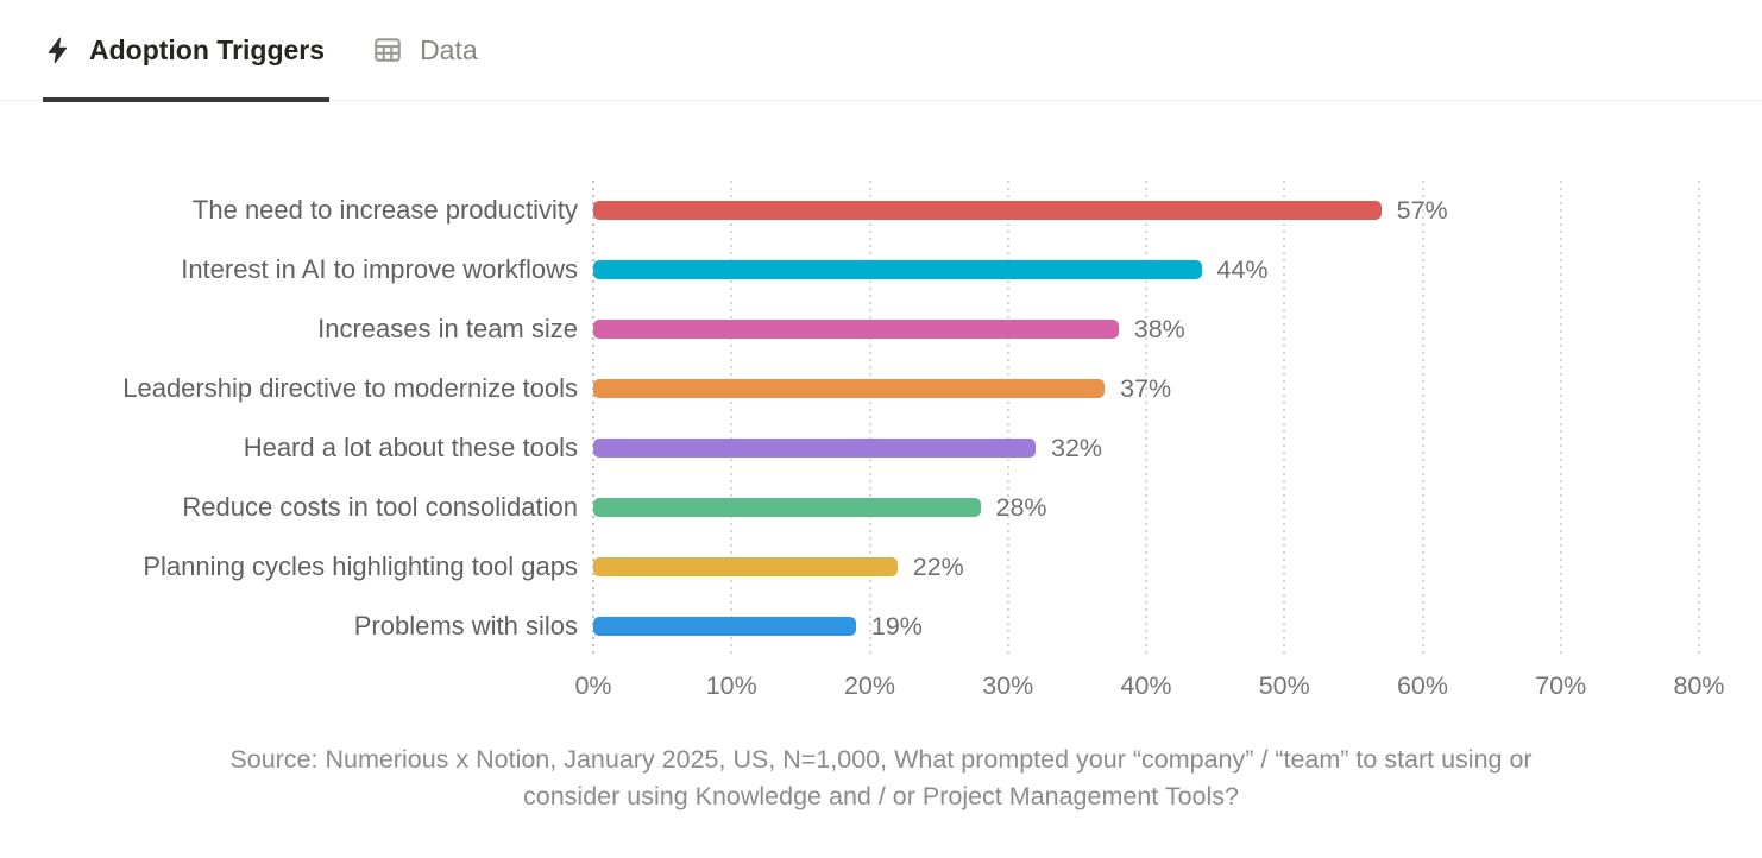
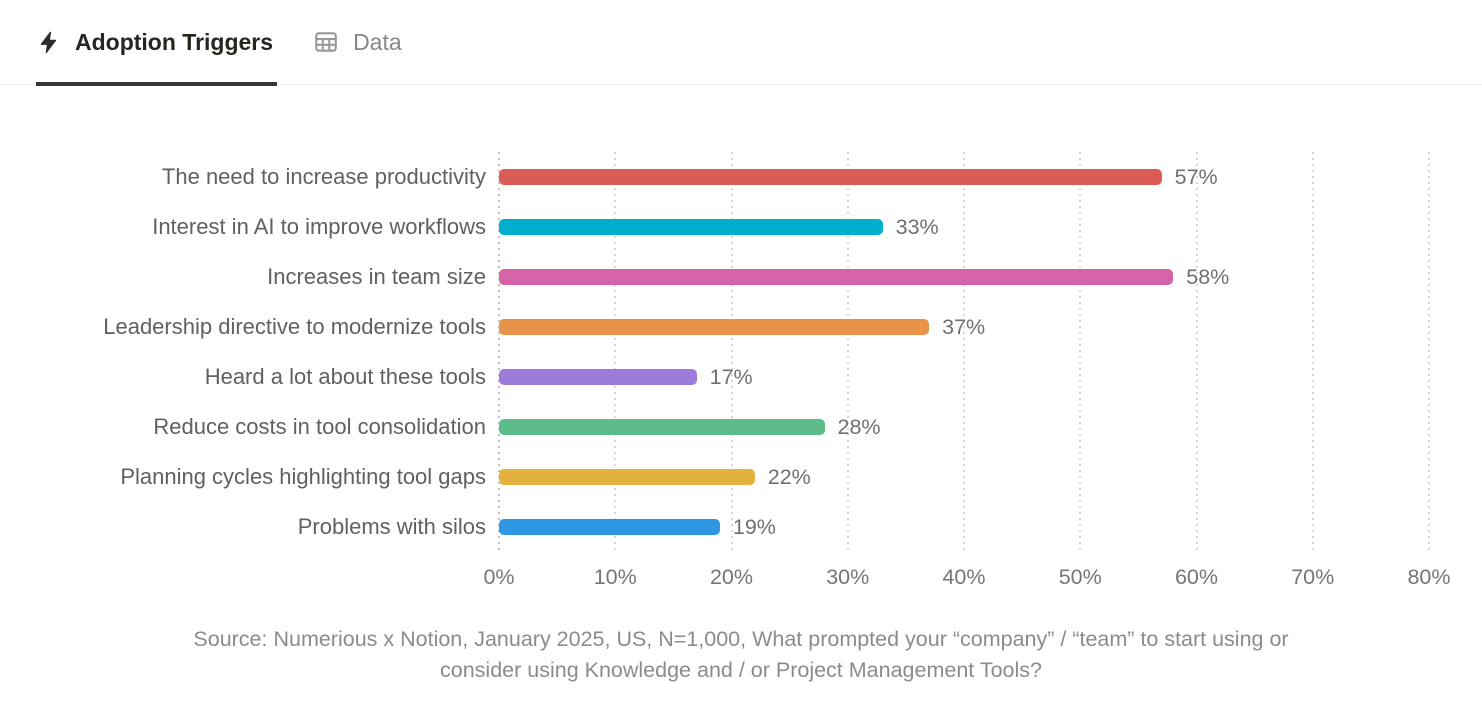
Interest in AI to improve workflows: 44% -> 33%
Increases in team size: 38% -> 58%
Heard a lot about these tools: 32% -> 17%
